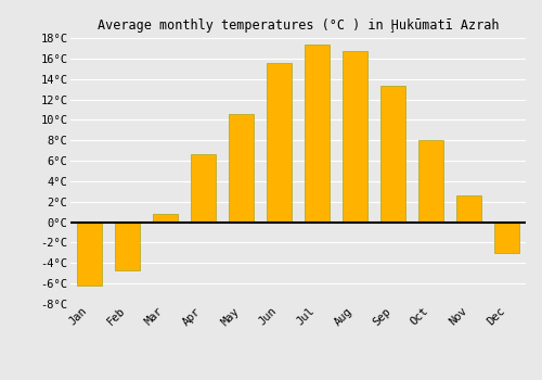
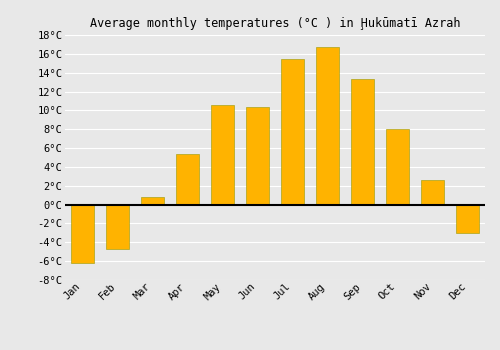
Apr: 6.6°C -> 5.4°C
Jun: 15.6°C -> 10.4°C
Jul: 17.4°C -> 15.4°C
